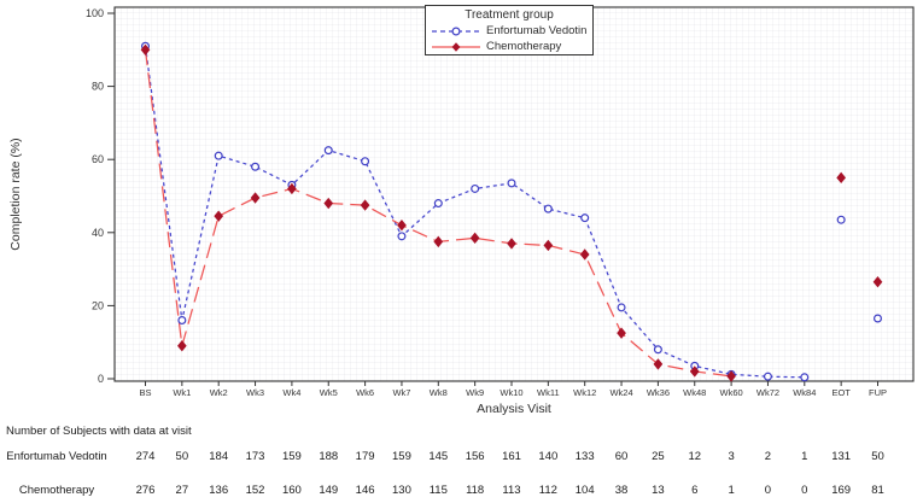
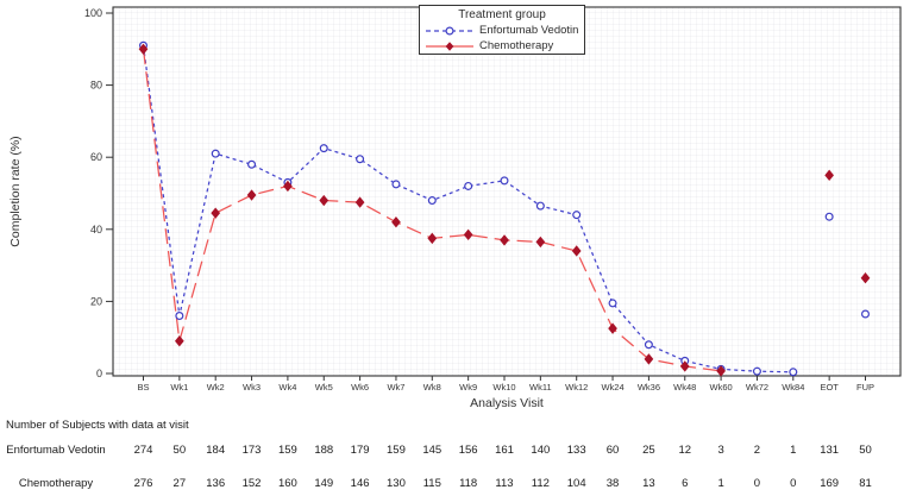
Enfortumab Vedotin/Wk7: 39 -> 52
